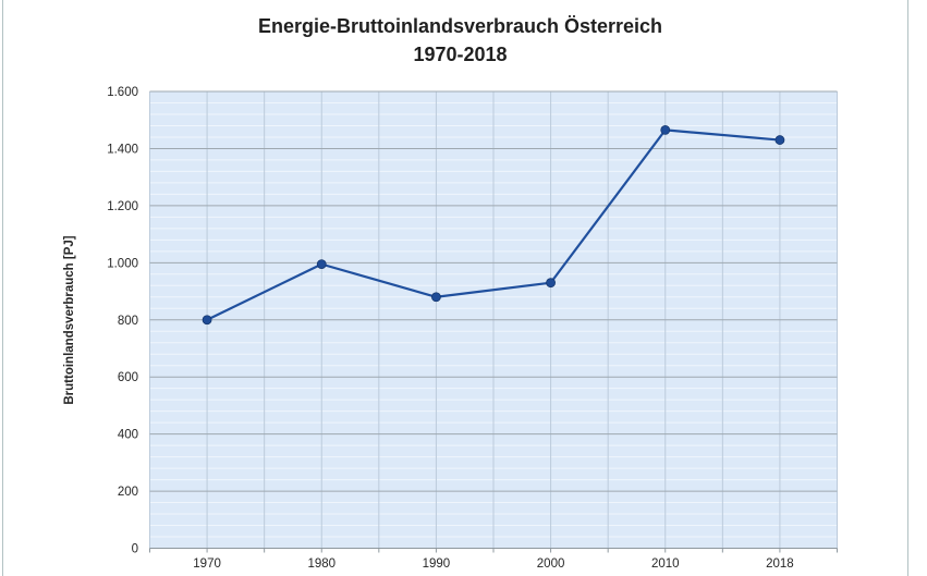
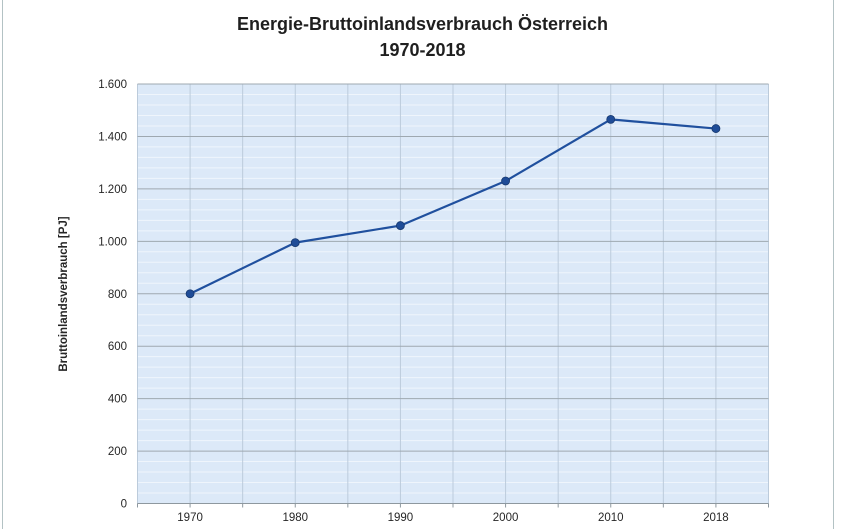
1990: 880 -> 1060
2000: 930 -> 1230
